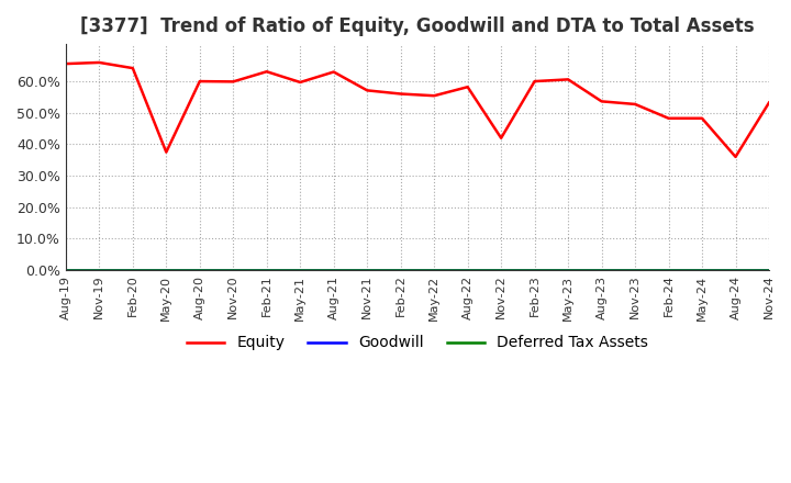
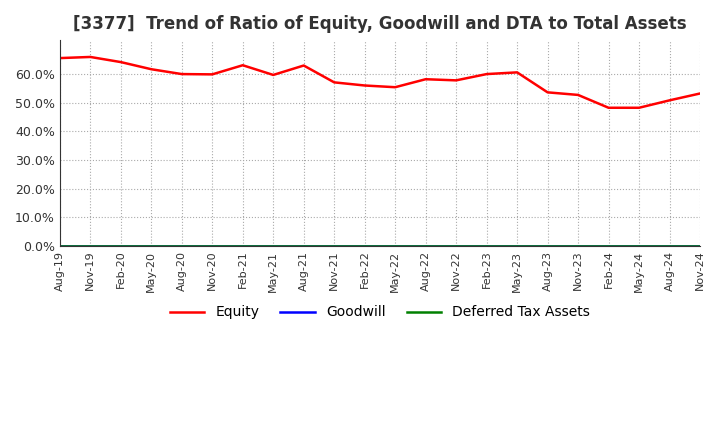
Equity/May-20: 37.5% -> 61.8%
Equity/Nov-22: 42.0% -> 57.9%
Equity/Aug-24: 36.0% -> 50.9%
